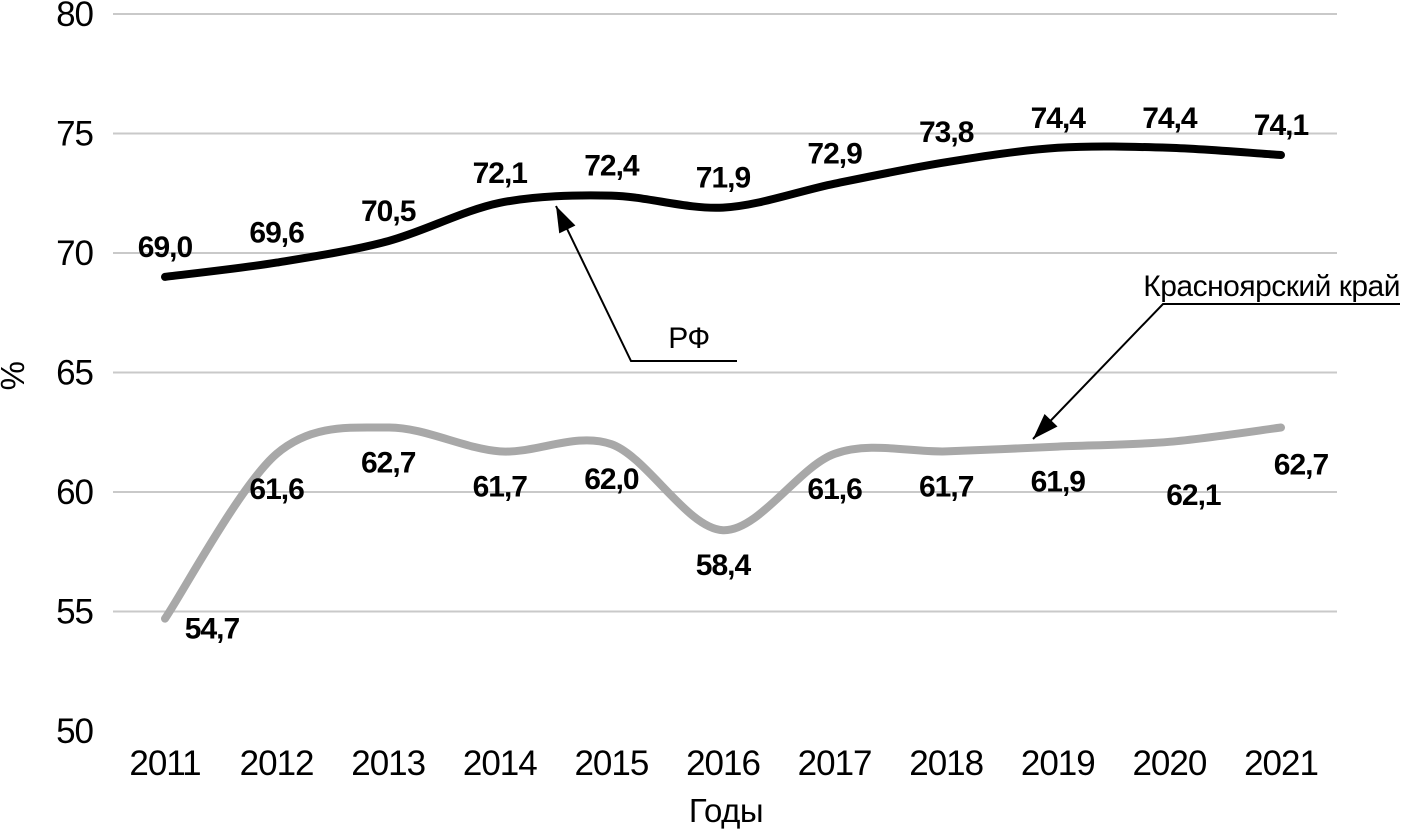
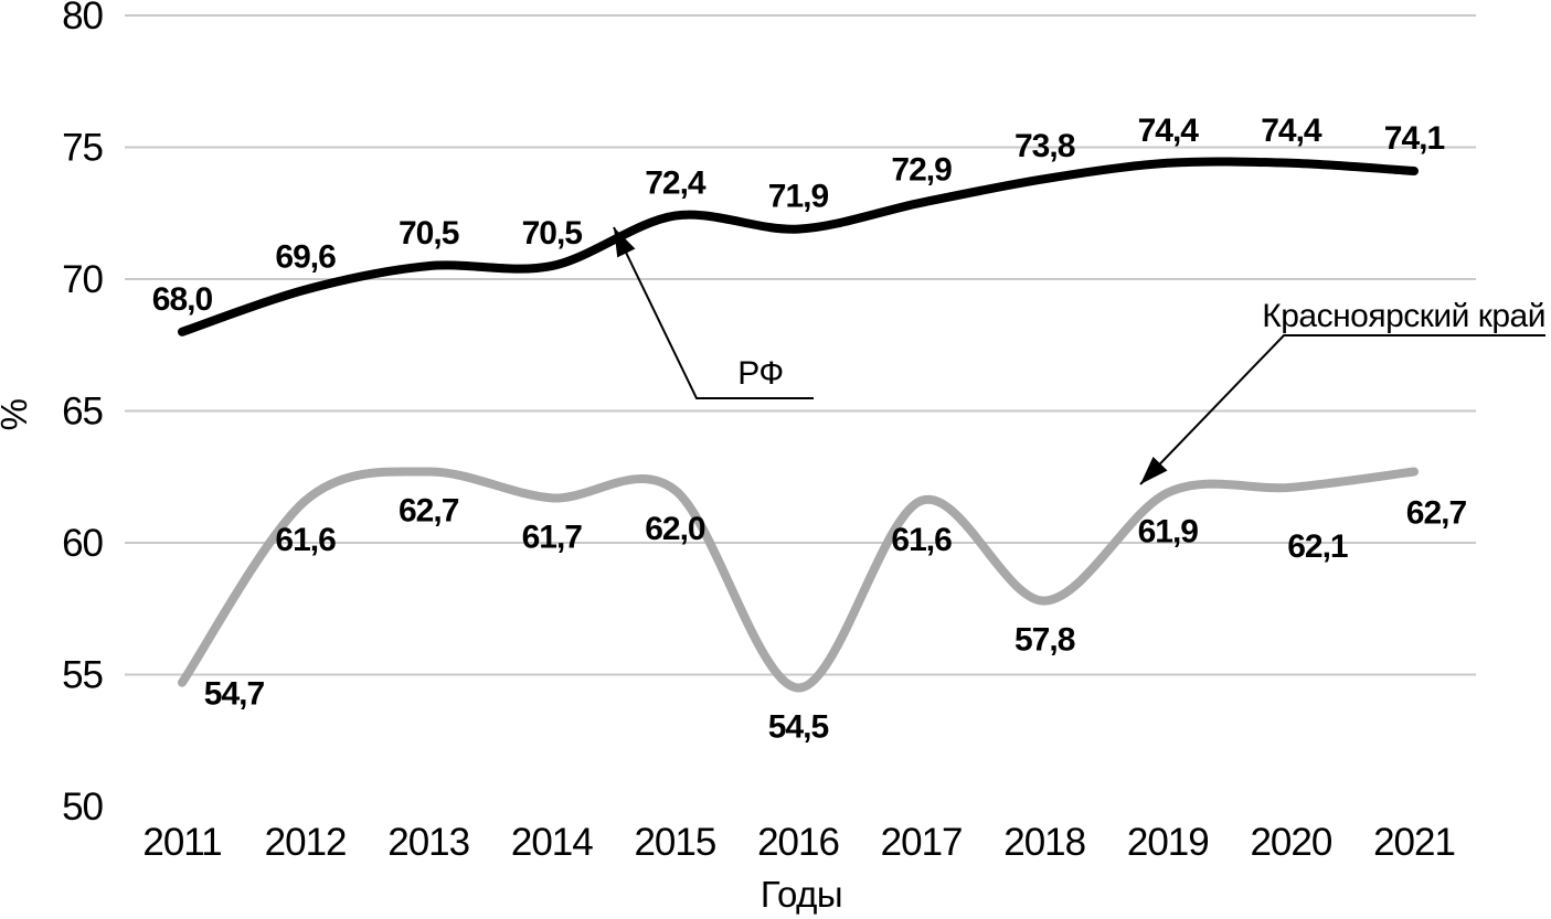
РФ/2011: 69,0 -> 68,0
РФ/2014: 72,1 -> 70,5
Красноярский край/2016: 58,4 -> 54,5
Красноярский край/2018: 61,7 -> 57,8
